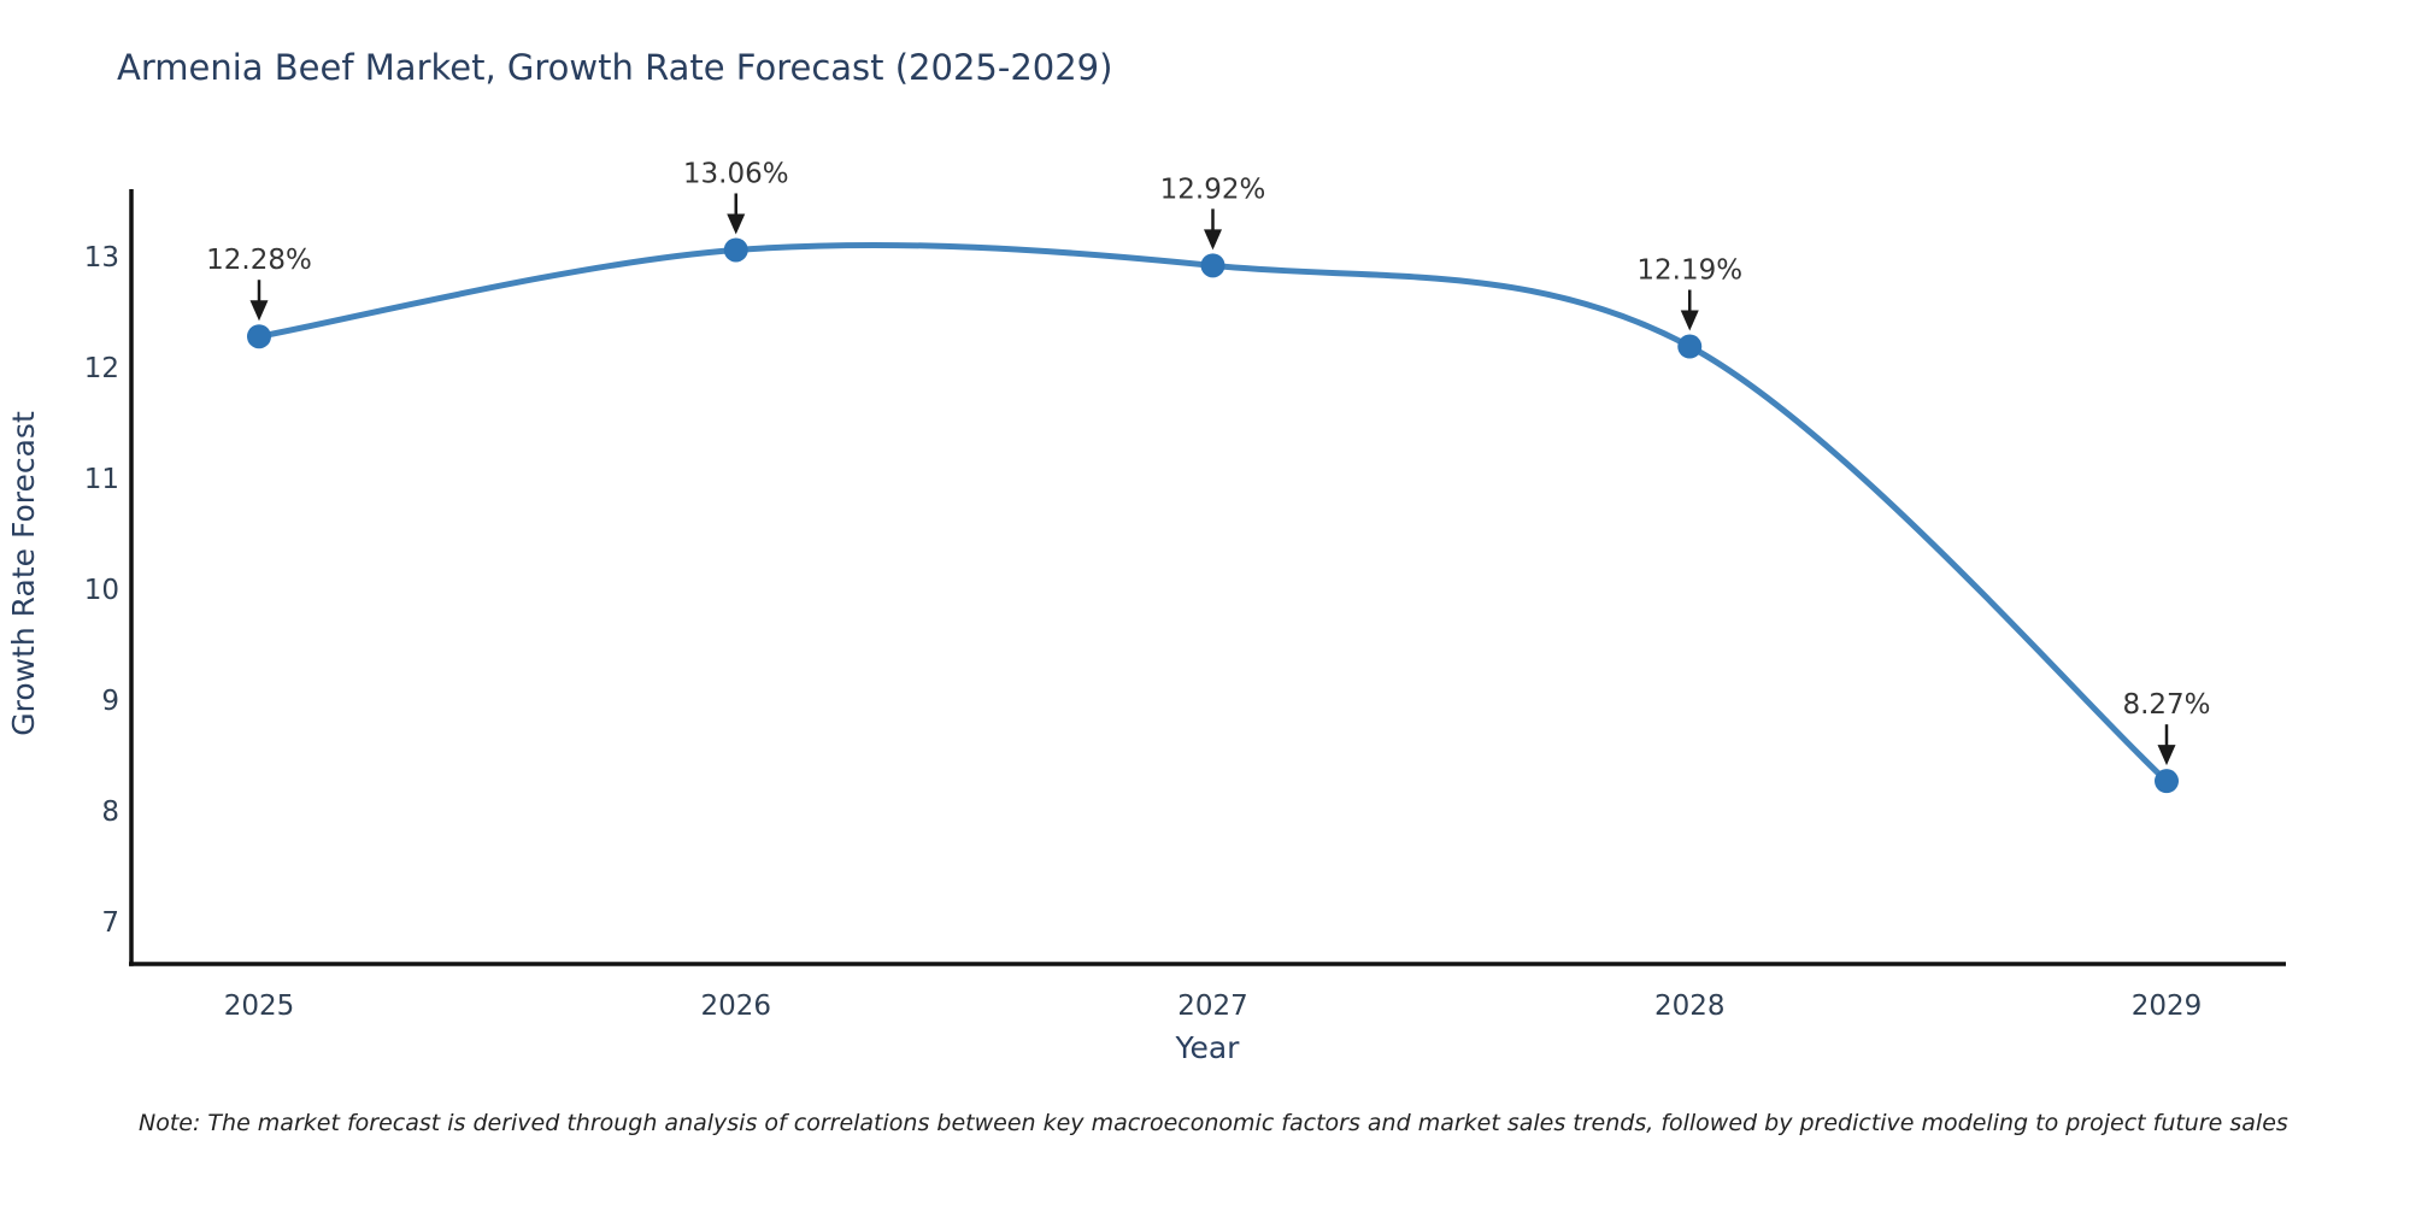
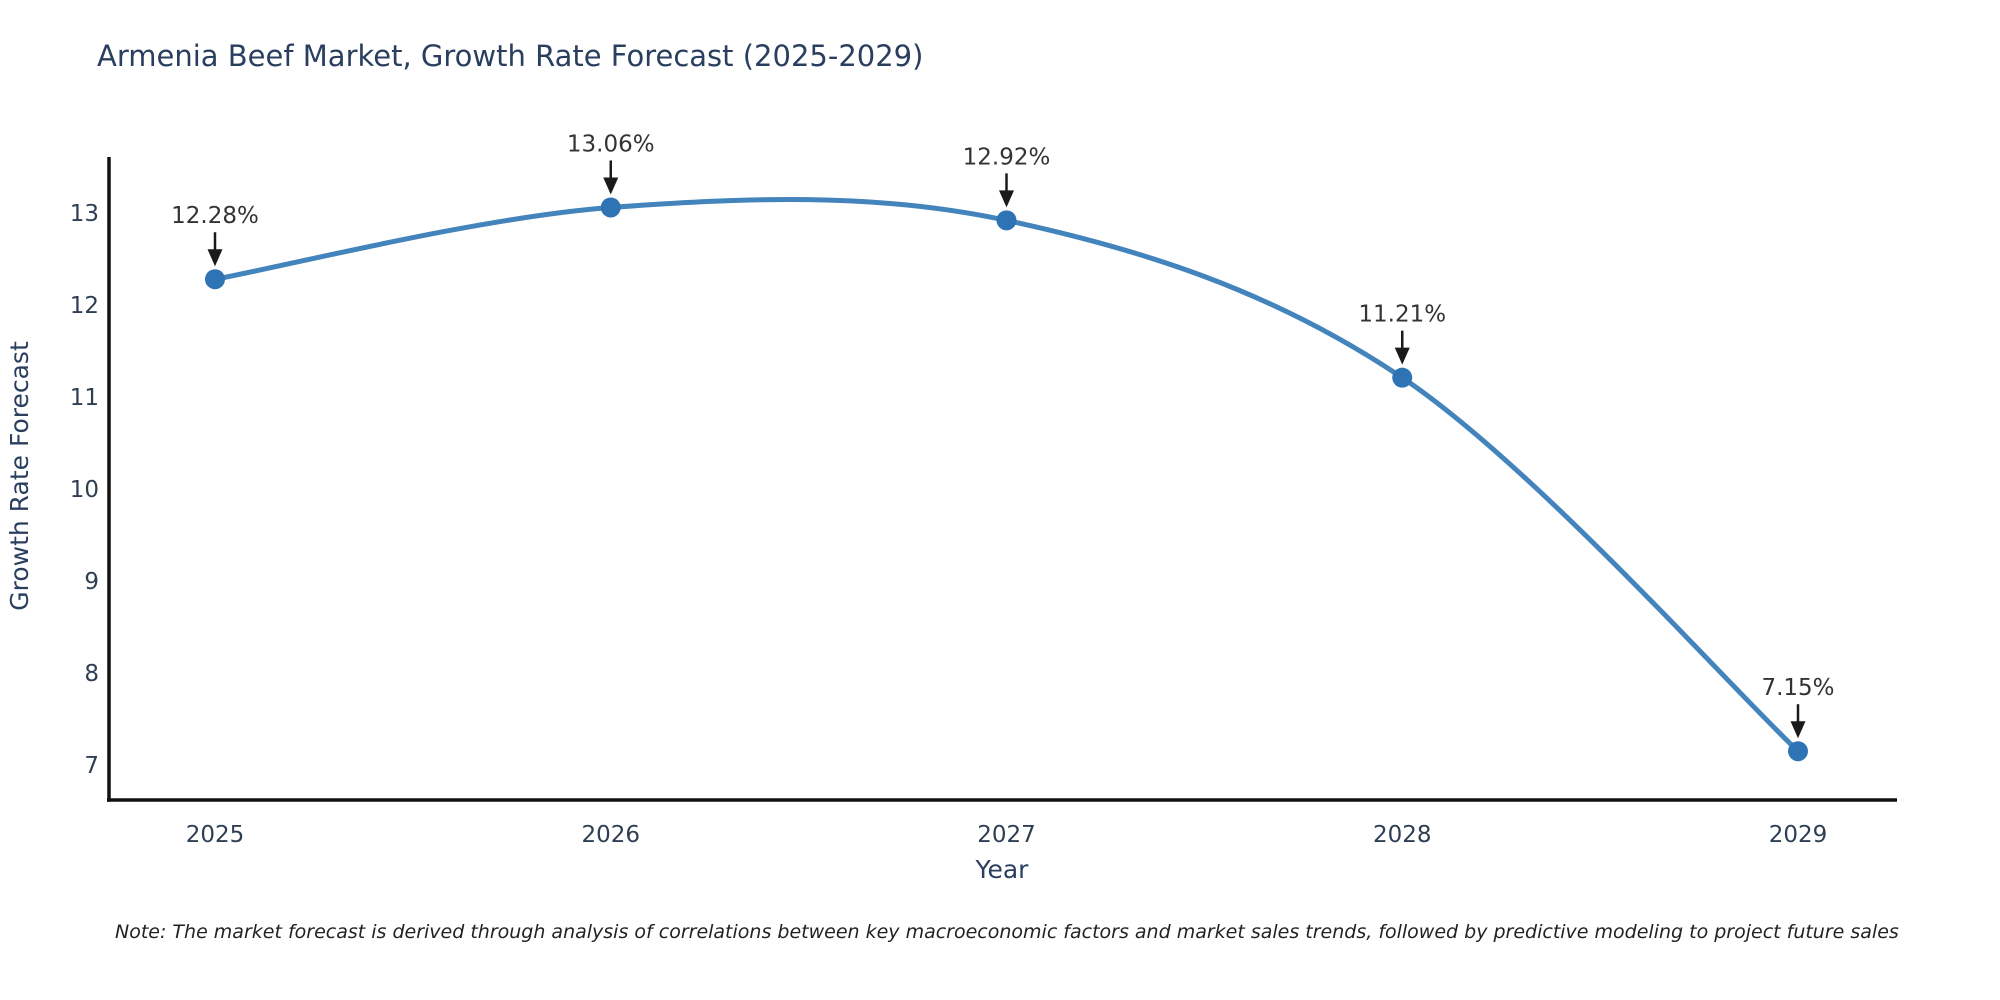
2028: 12.19% -> 11.21%
2029: 8.27% -> 7.15%
